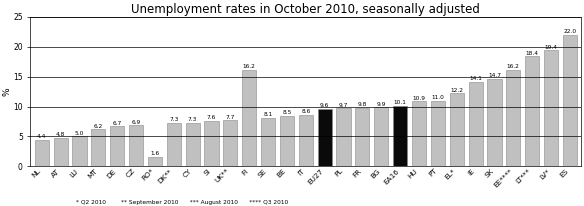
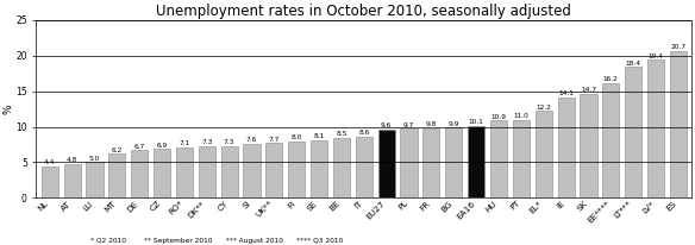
RO*: 1.6 -> 7.1
FI: 16.2 -> 8.0
ES: 22.0 -> 20.7
